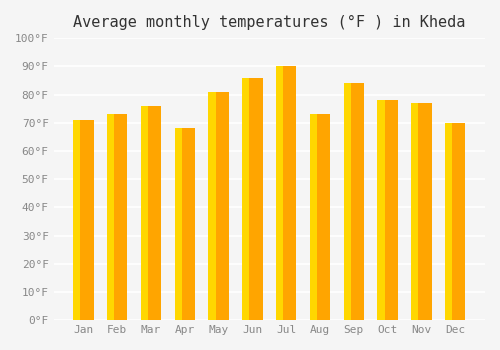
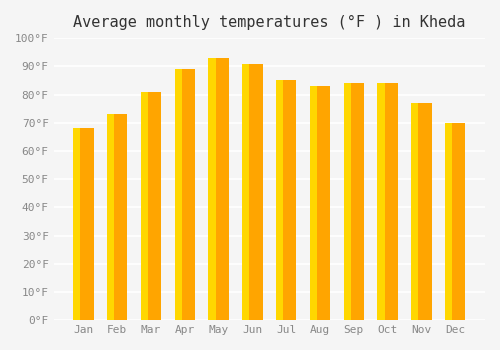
Jan: 71°F -> 68°F
Mar: 76°F -> 81°F
Apr: 68°F -> 89°F
May: 81°F -> 93°F
Jun: 86°F -> 91°F
Jul: 90°F -> 85°F
Aug: 73°F -> 83°F
Oct: 78°F -> 84°F
